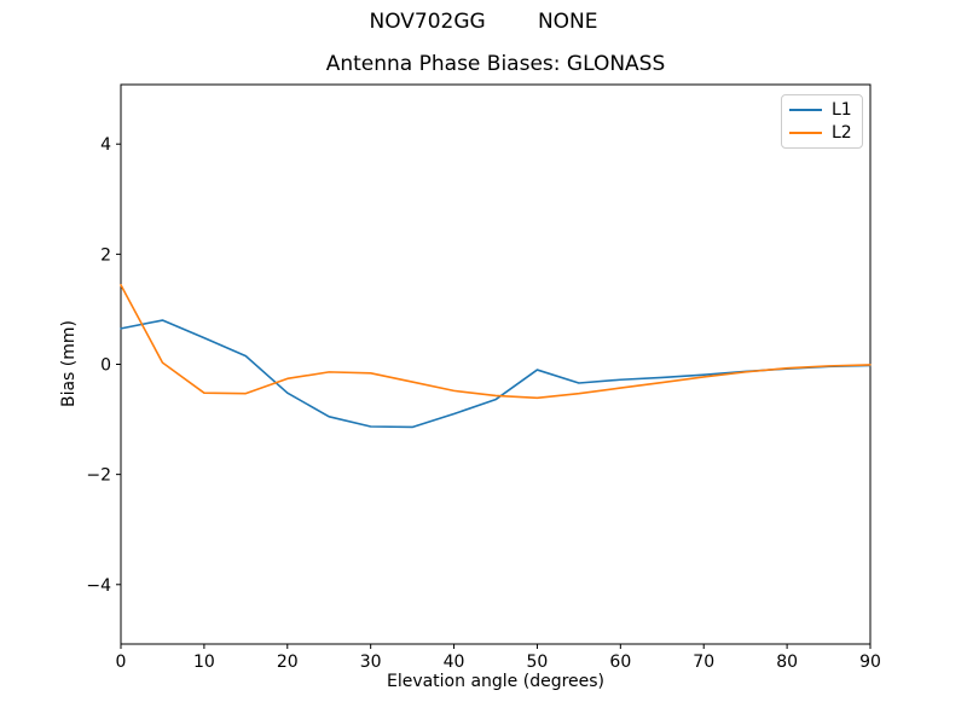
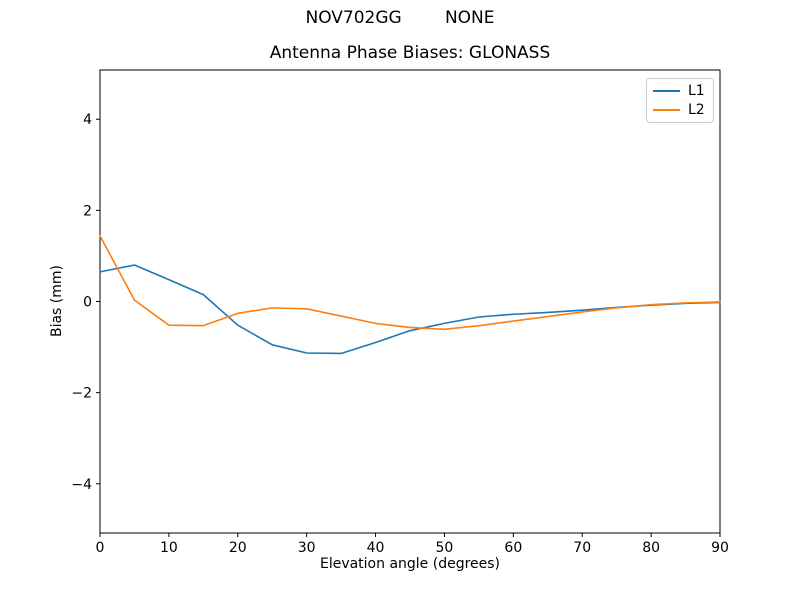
L1/50: -0.1 -> -0.5
